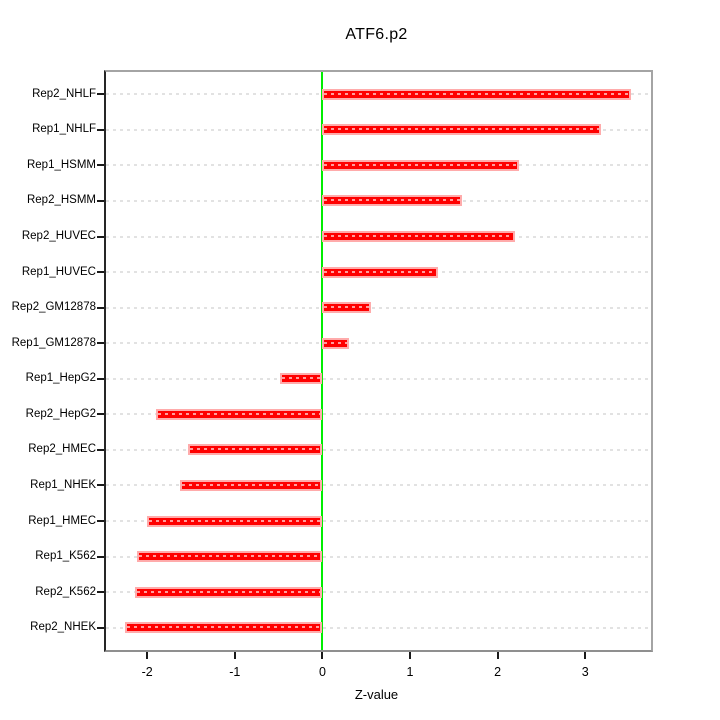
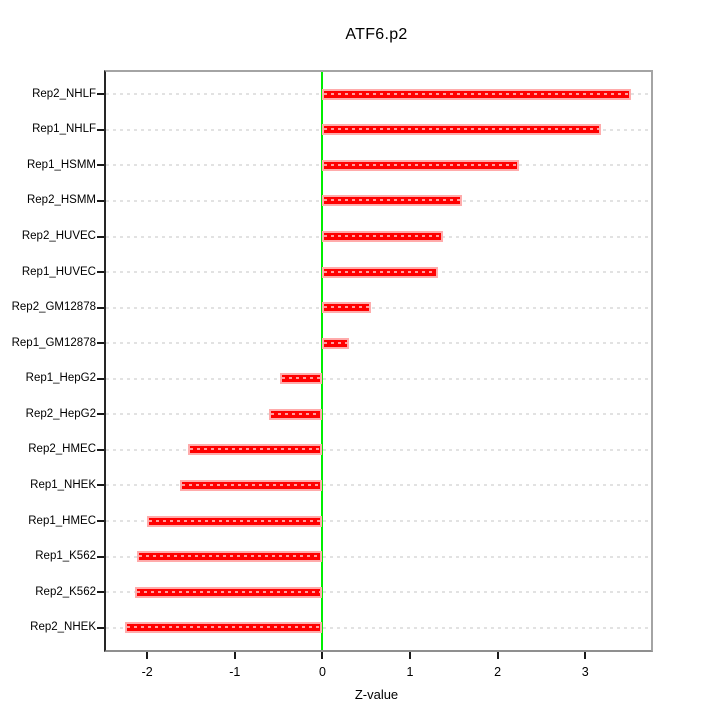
Rep2_HUVEC: 2.2 -> 1.4
Rep2_HepG2: -1.9 -> -0.6
